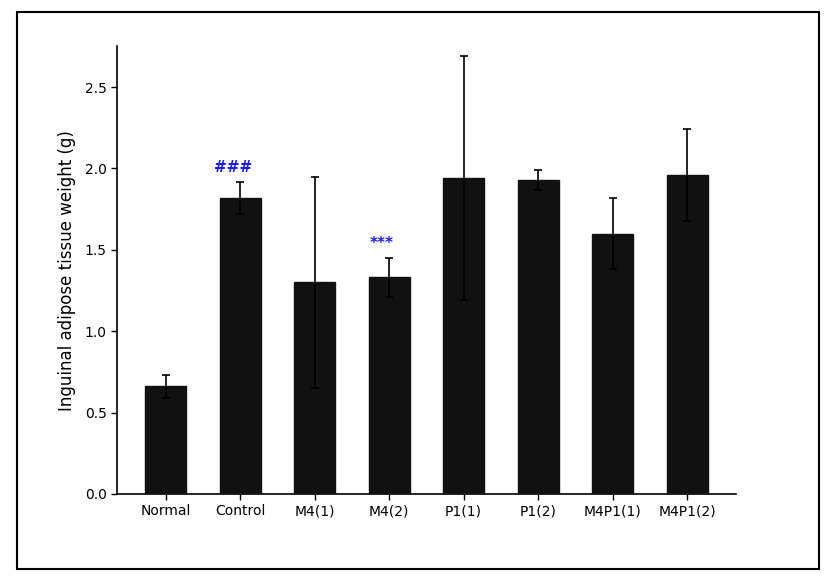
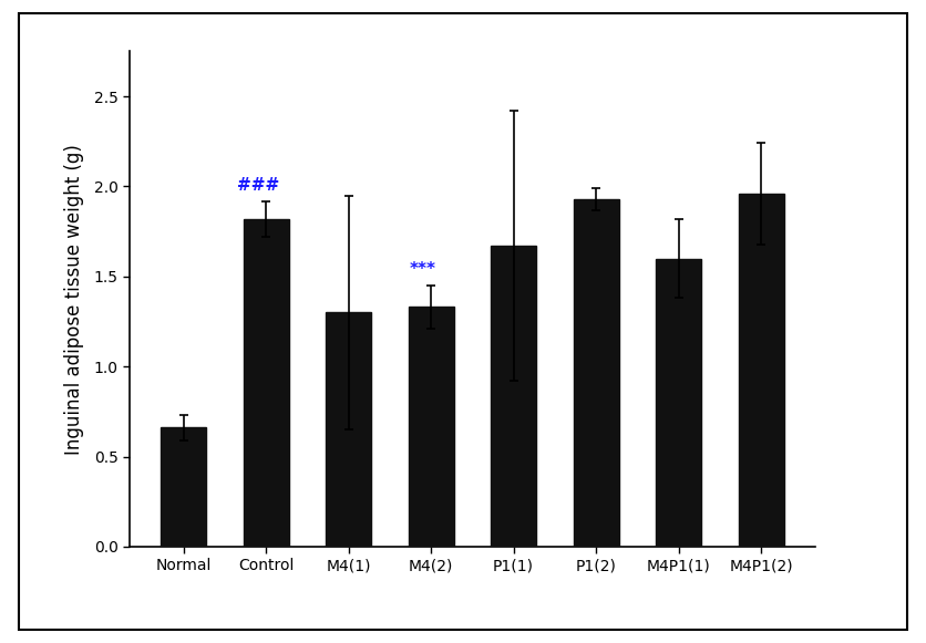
P1(1): 1.94 -> 1.67
